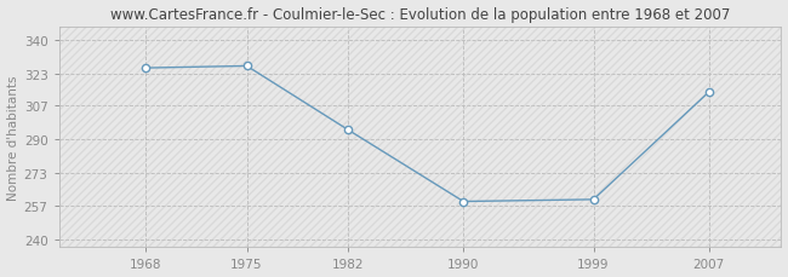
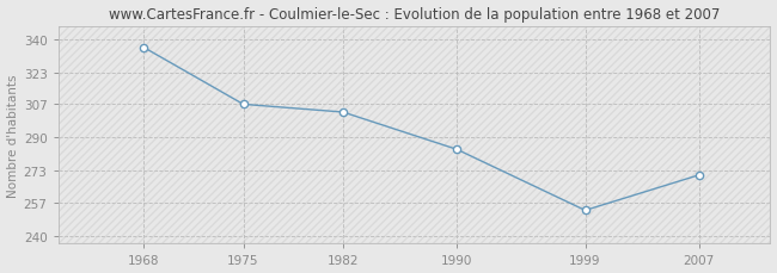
1968: 326 -> 336
1975: 327 -> 307
1982: 295 -> 303
1990: 259 -> 284
1999: 260 -> 253
2007: 314 -> 271
